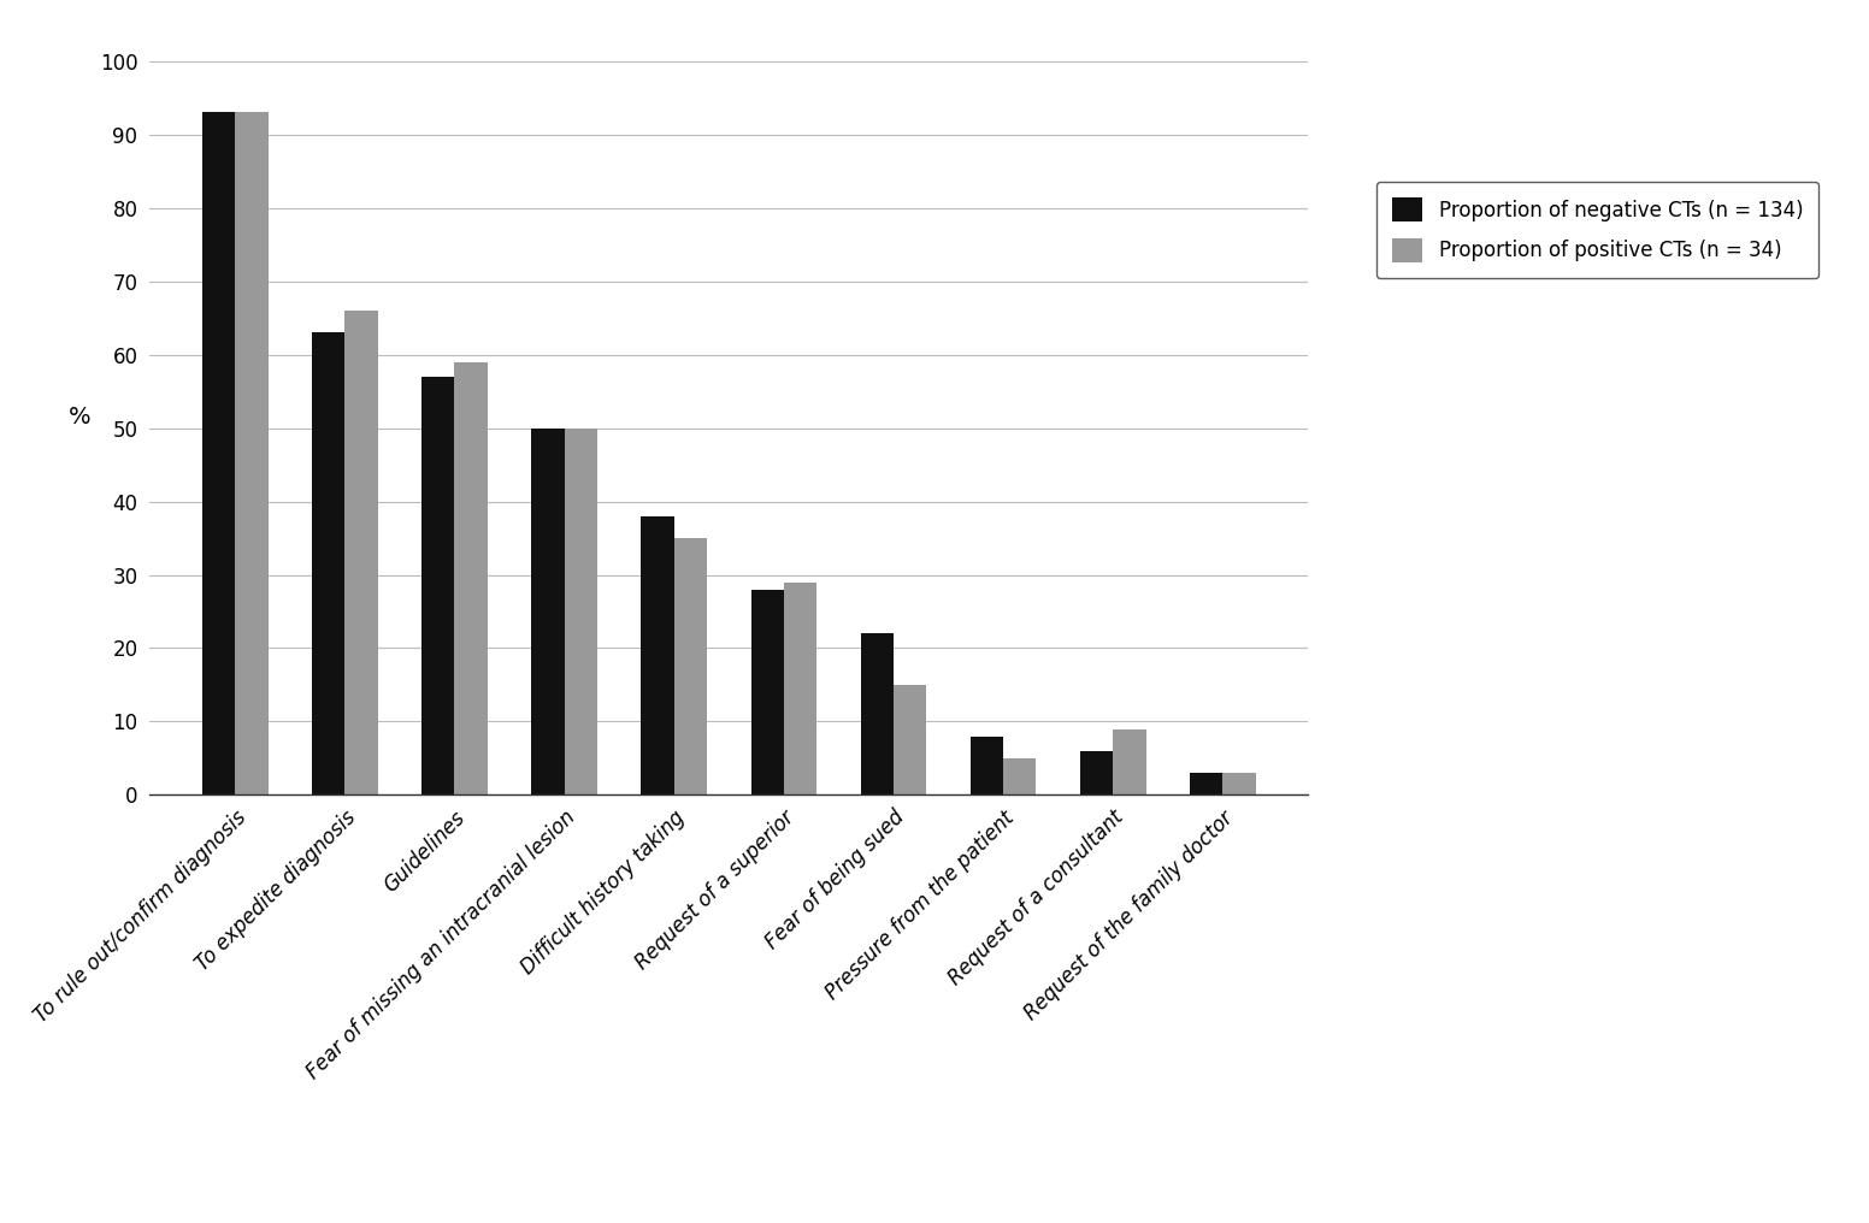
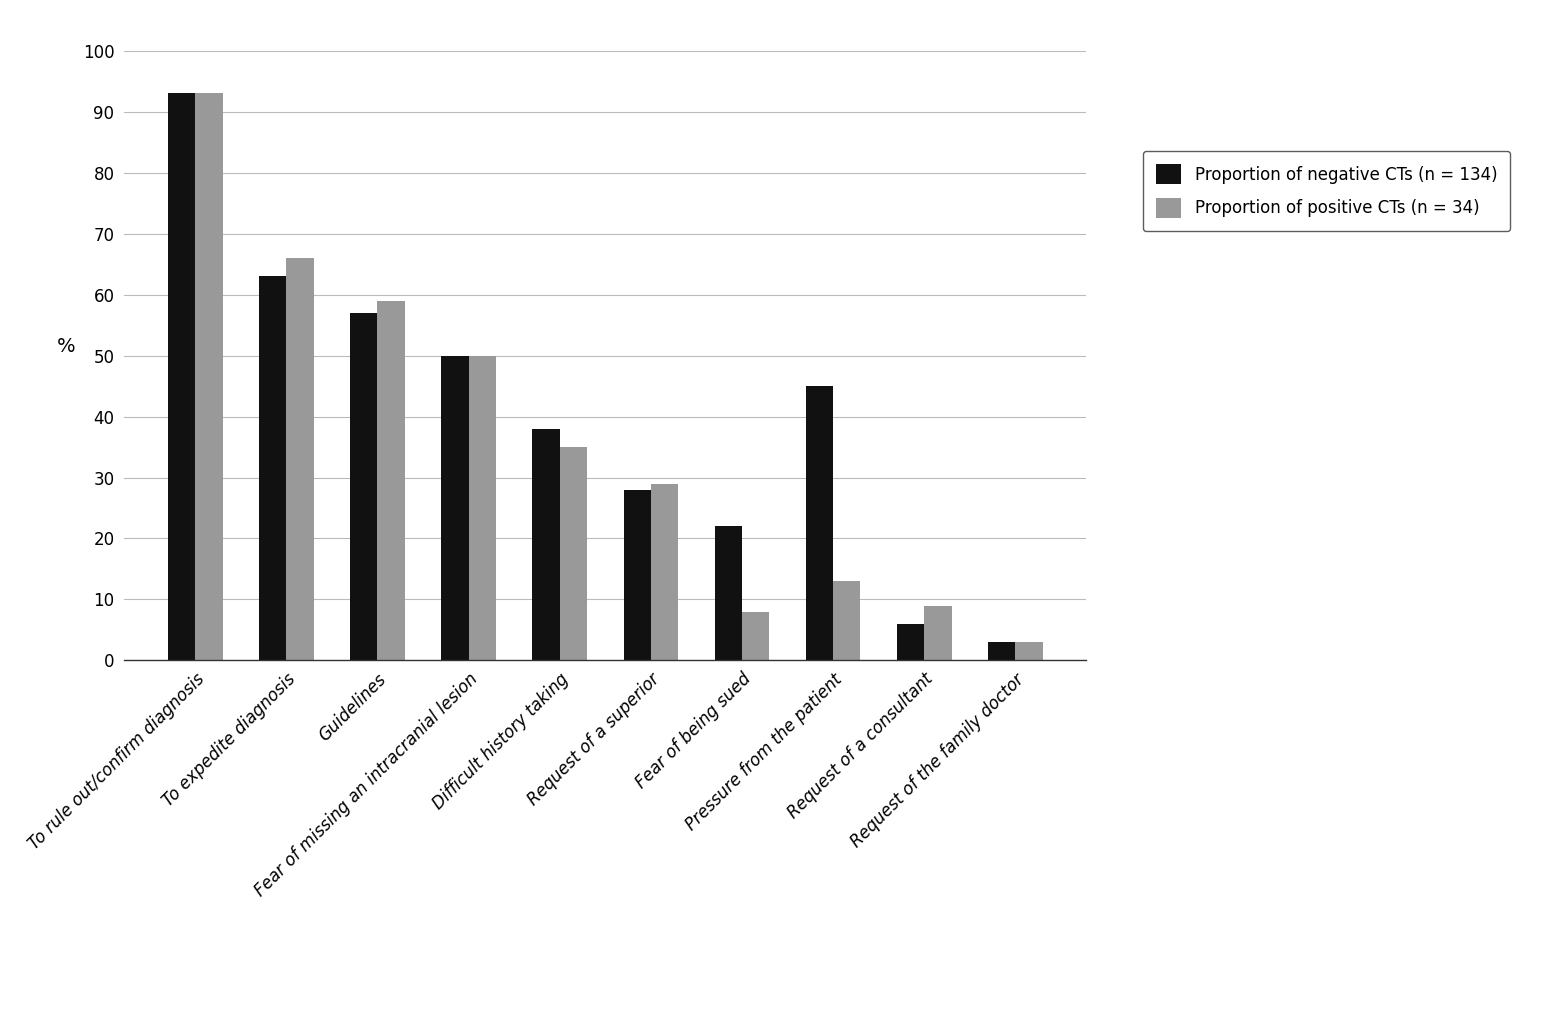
Proportion of positive CTs (n = 34)/Fear of being sued: 15 -> 8
Proportion of negative CTs (n = 134)/Pressure from the patient: 8 -> 45
Proportion of positive CTs (n = 34)/Pressure from the patient: 5 -> 13
